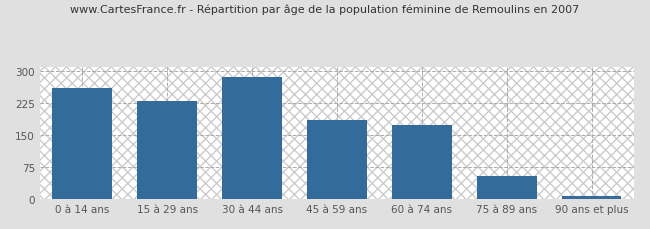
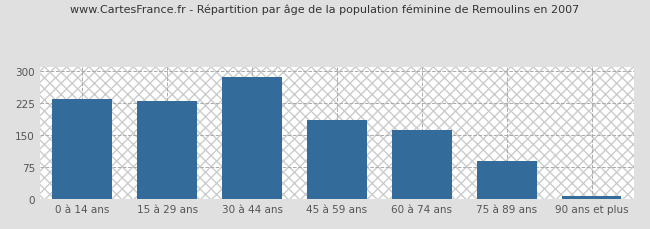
0 à 14 ans: 260 -> 235
60 à 74 ans: 175 -> 162
75 à 89 ans: 55 -> 90
